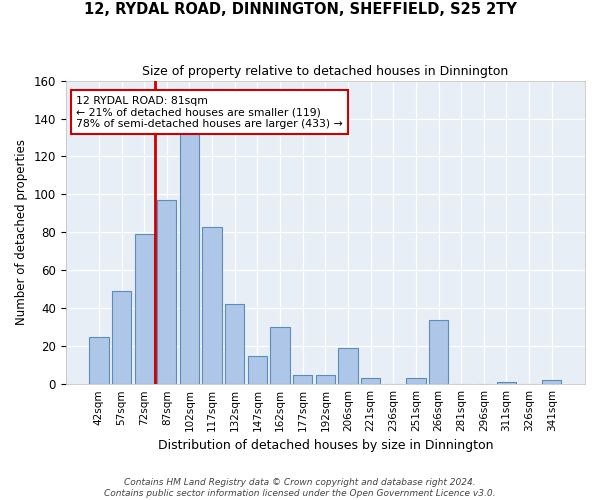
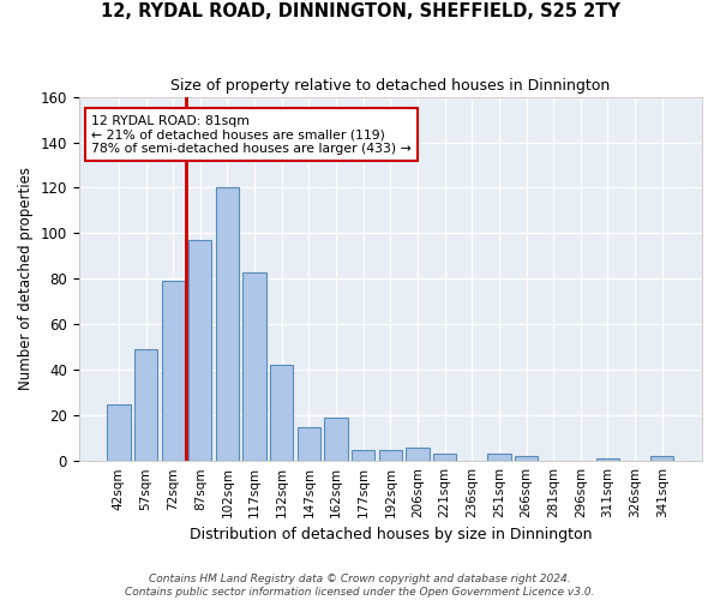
102sqm: 132 -> 120
162sqm: 30 -> 19
206sqm: 19 -> 6
266sqm: 34 -> 2
